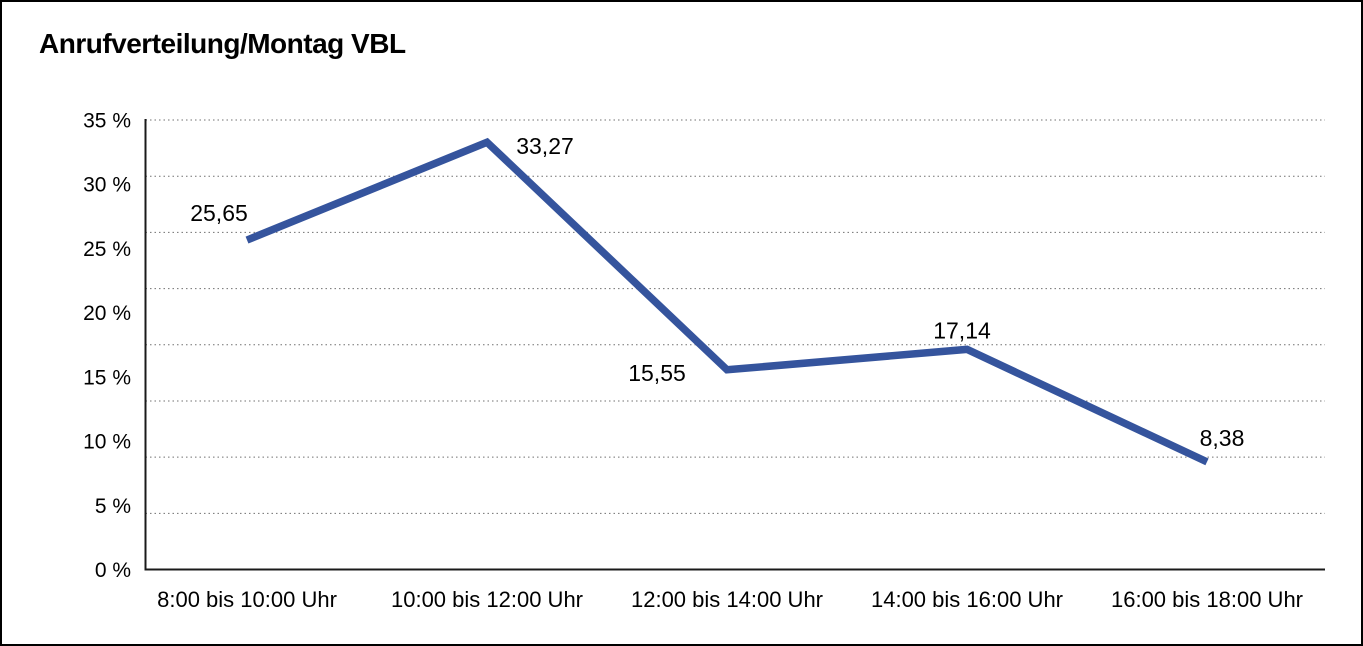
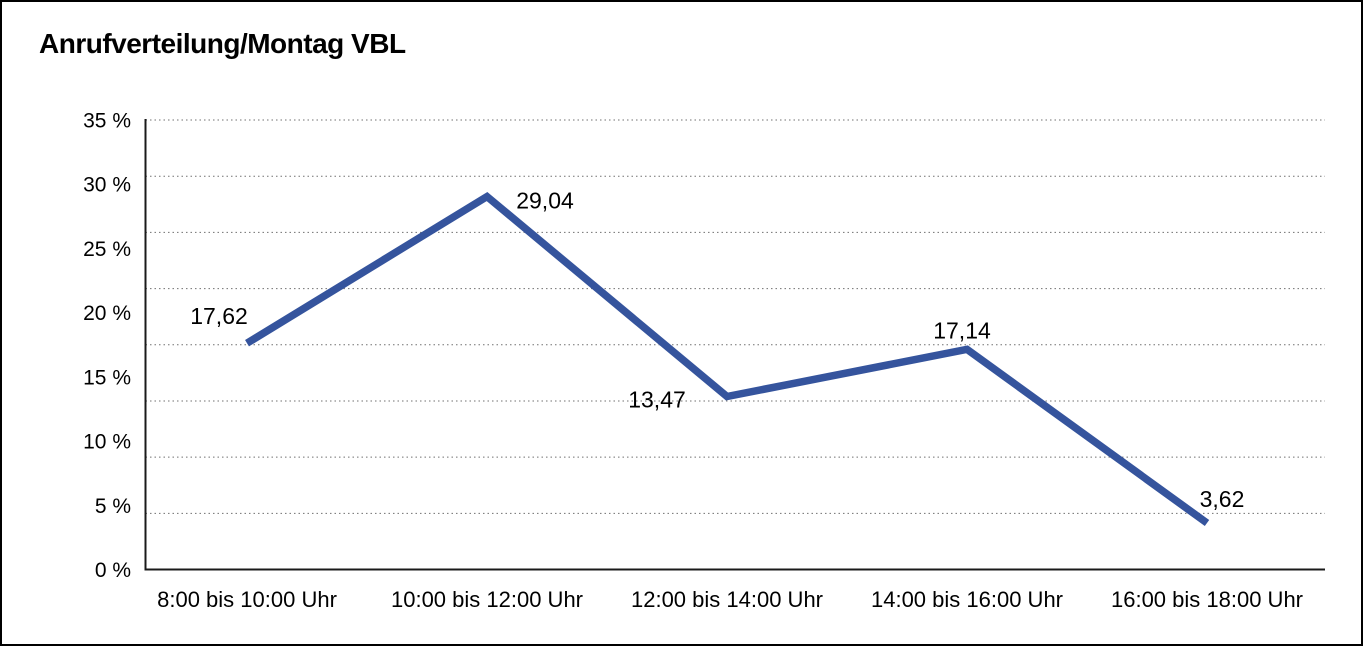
8:00 bis 10:00 Uhr: 25,65 -> 17,62
10:00 bis 12:00 Uhr: 33,27 -> 29,04
12:00 bis 14:00 Uhr: 15,55 -> 13,47
16:00 bis 18:00 Uhr: 8,38 -> 3,62
